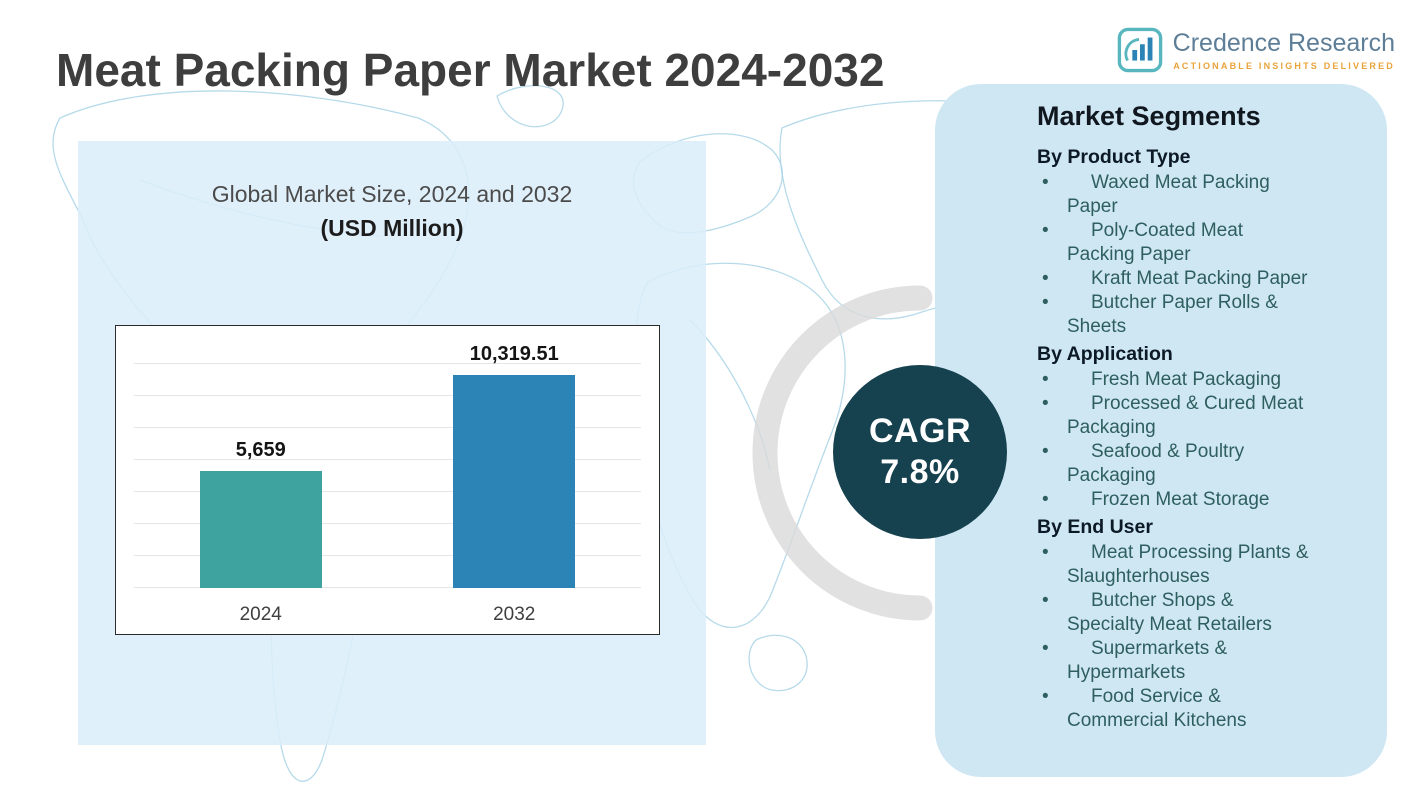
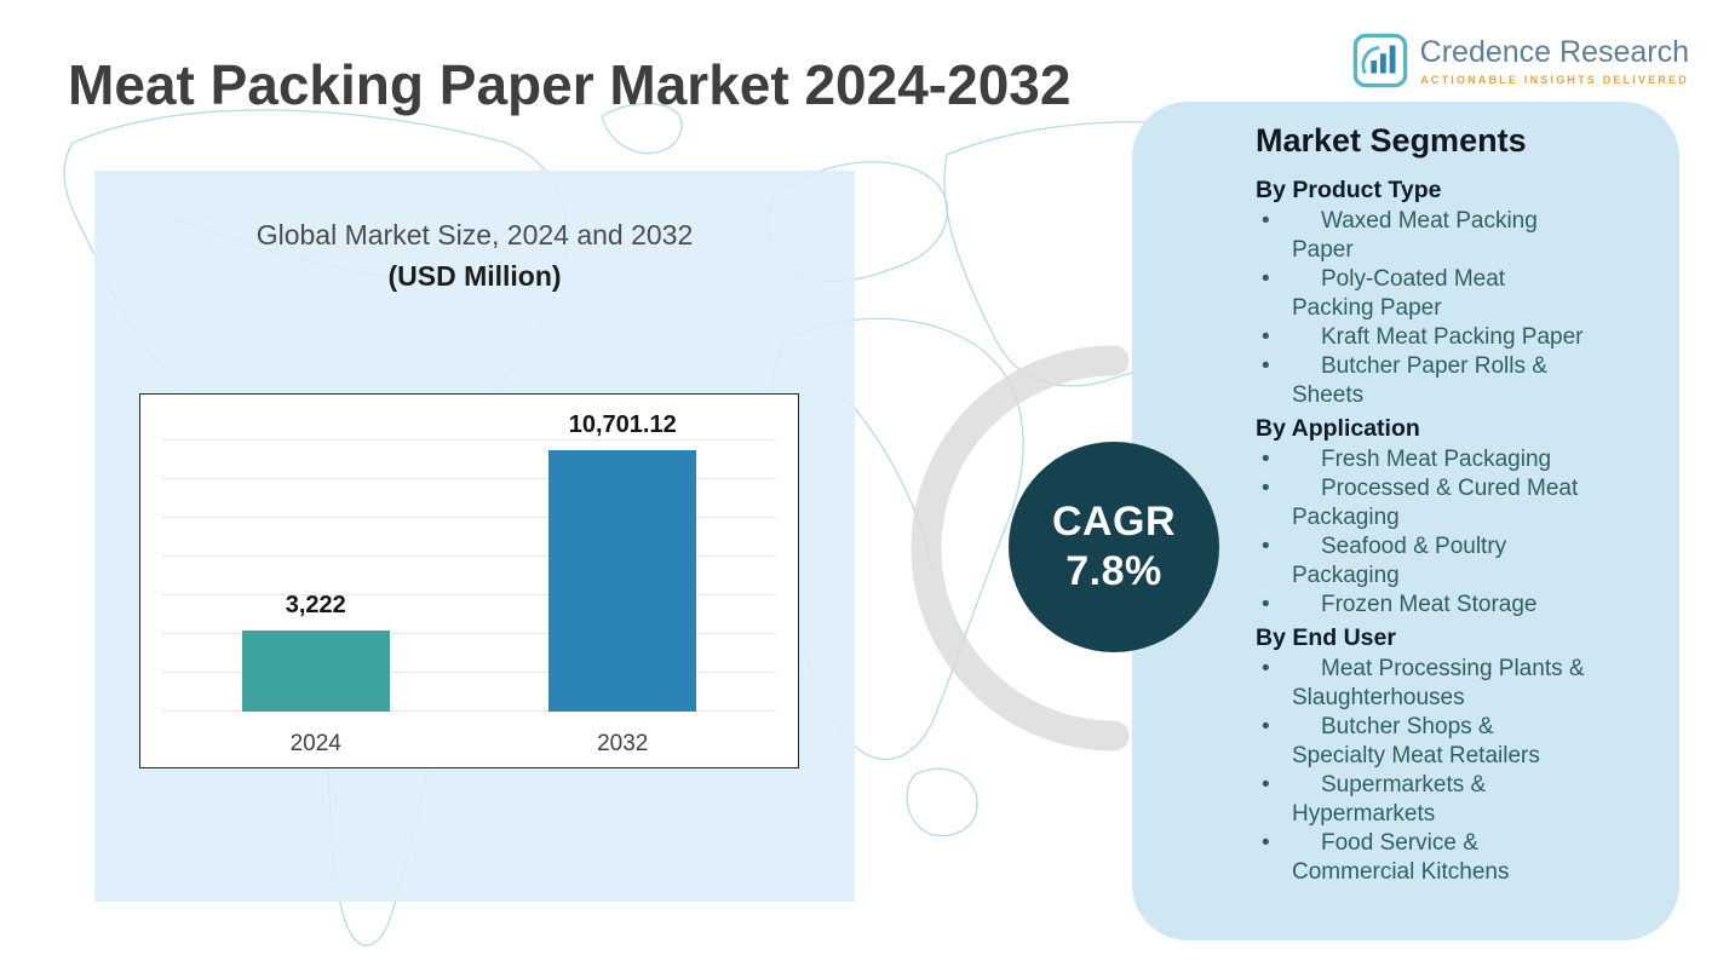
2024: 5,659 -> 3,222
2032: 10,319.51 -> 10,701.12
